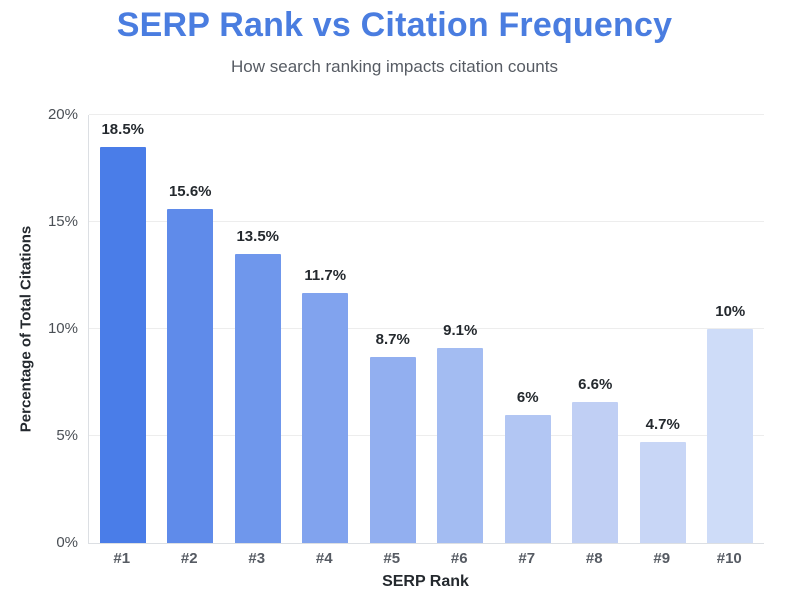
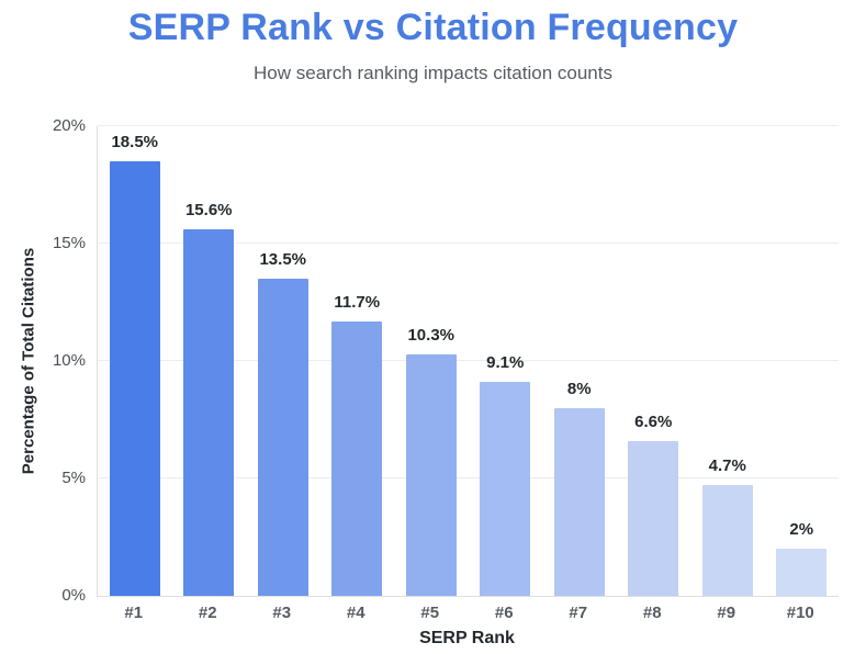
#5: 8.7% -> 10.3%
#7: 6% -> 8%
#10: 10% -> 2%
